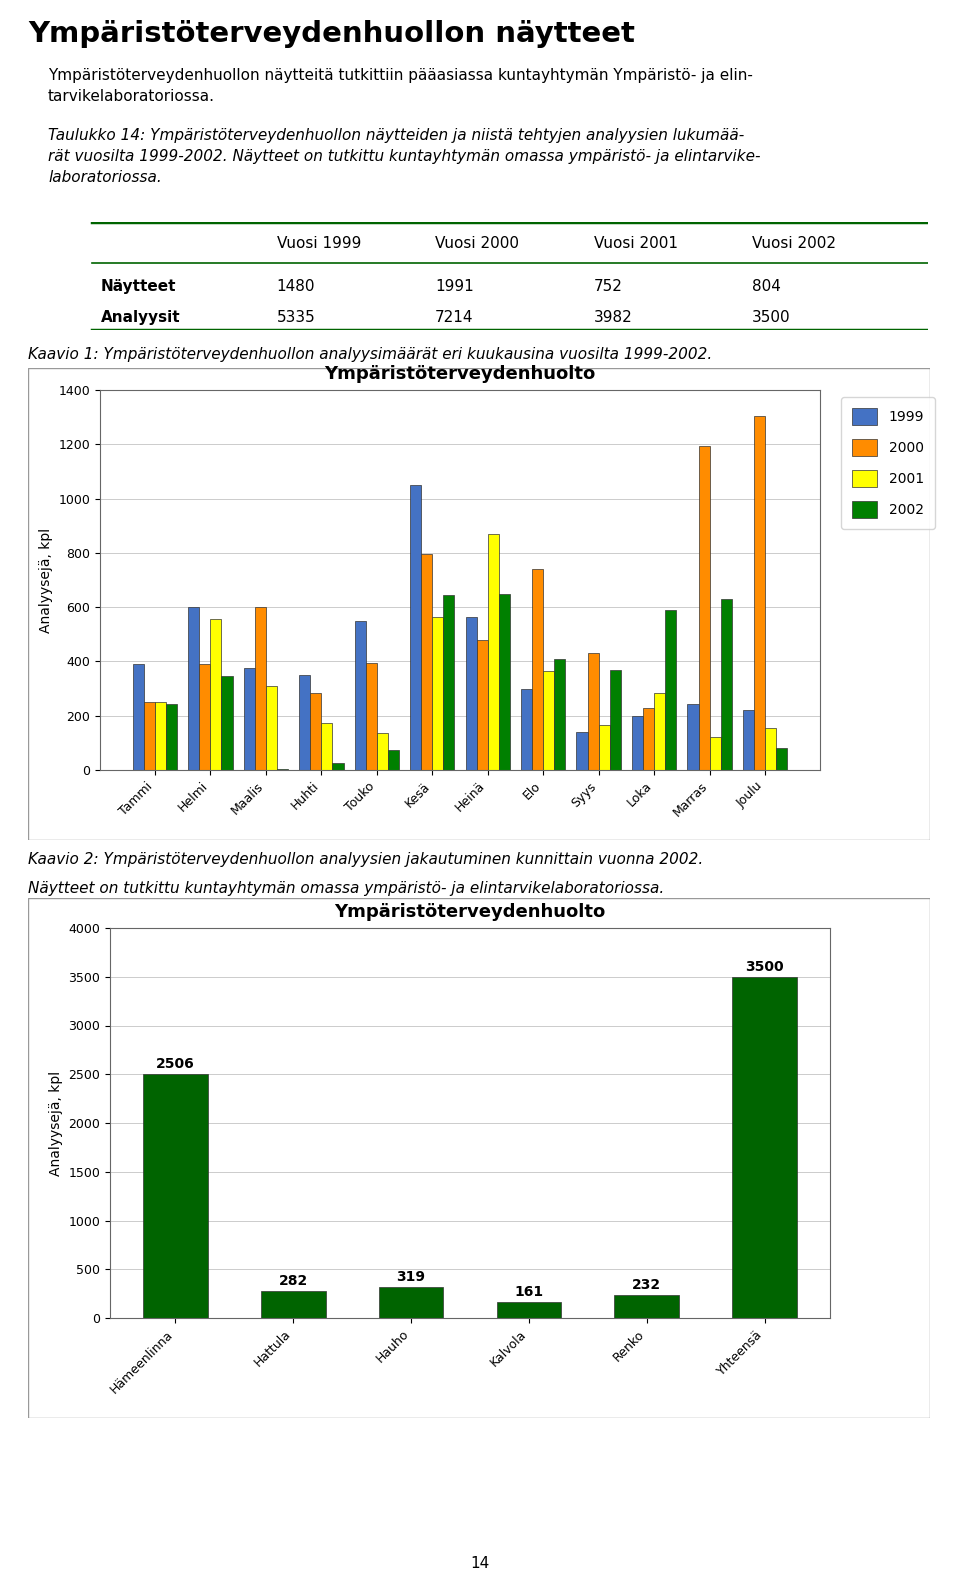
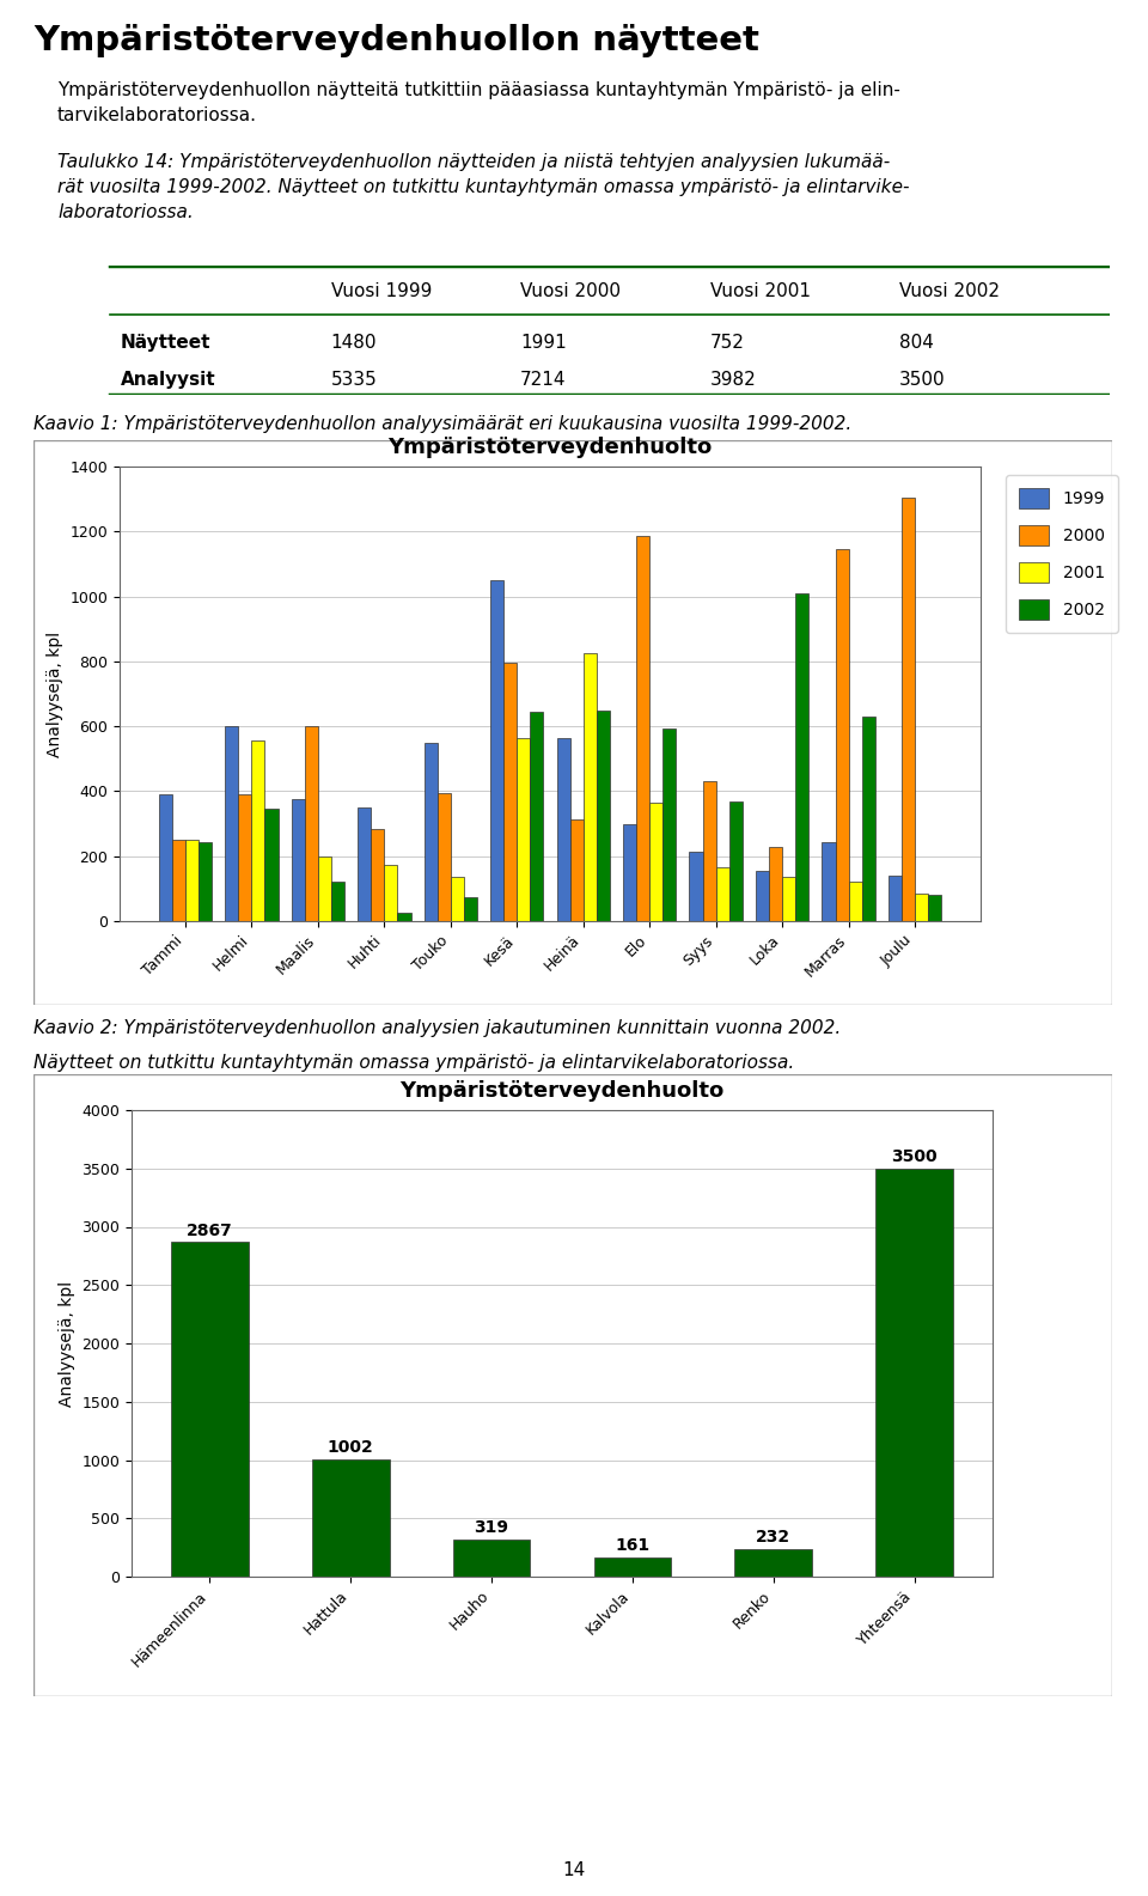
2001/Maalis: 310 -> 200
2002/Maalis: 5 -> 120
2000/Heinä: 480 -> 315
2001/Heinä: 870 -> 825
2000/Elo: 740 -> 1185
2002/Elo: 410 -> 595
1999/Syys: 140 -> 215
1999/Loka: 200 -> 155
2001/Loka: 285 -> 135
2002/Loka: 590 -> 1010
2000/Marras: 1195 -> 1145
1999/Joulu: 220 -> 140
2001/Joulu: 155 -> 85
Hämeenlinna: 2506 -> 2867
Hattula: 282 -> 1002
